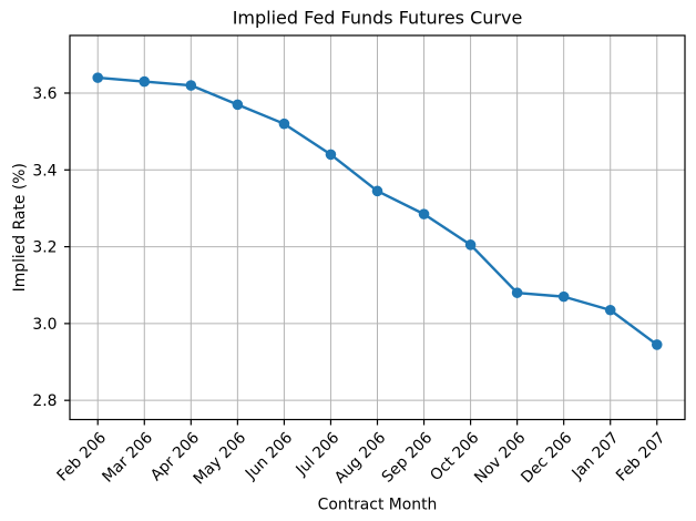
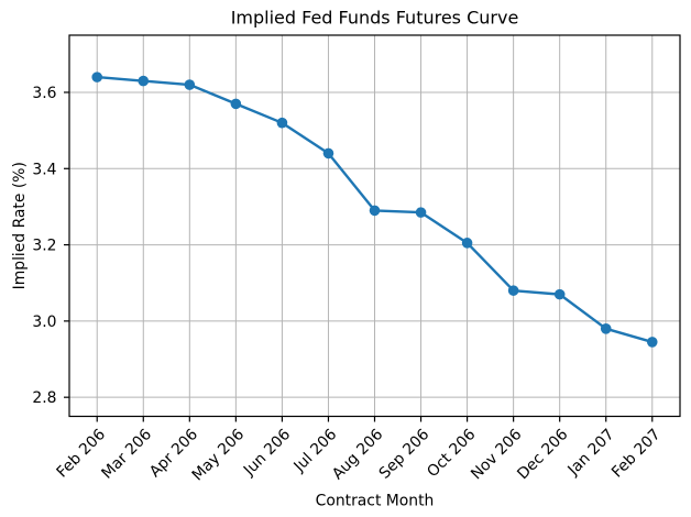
Aug 206: 3.35 -> 3.29
Jan 207: 3.04 -> 2.98
